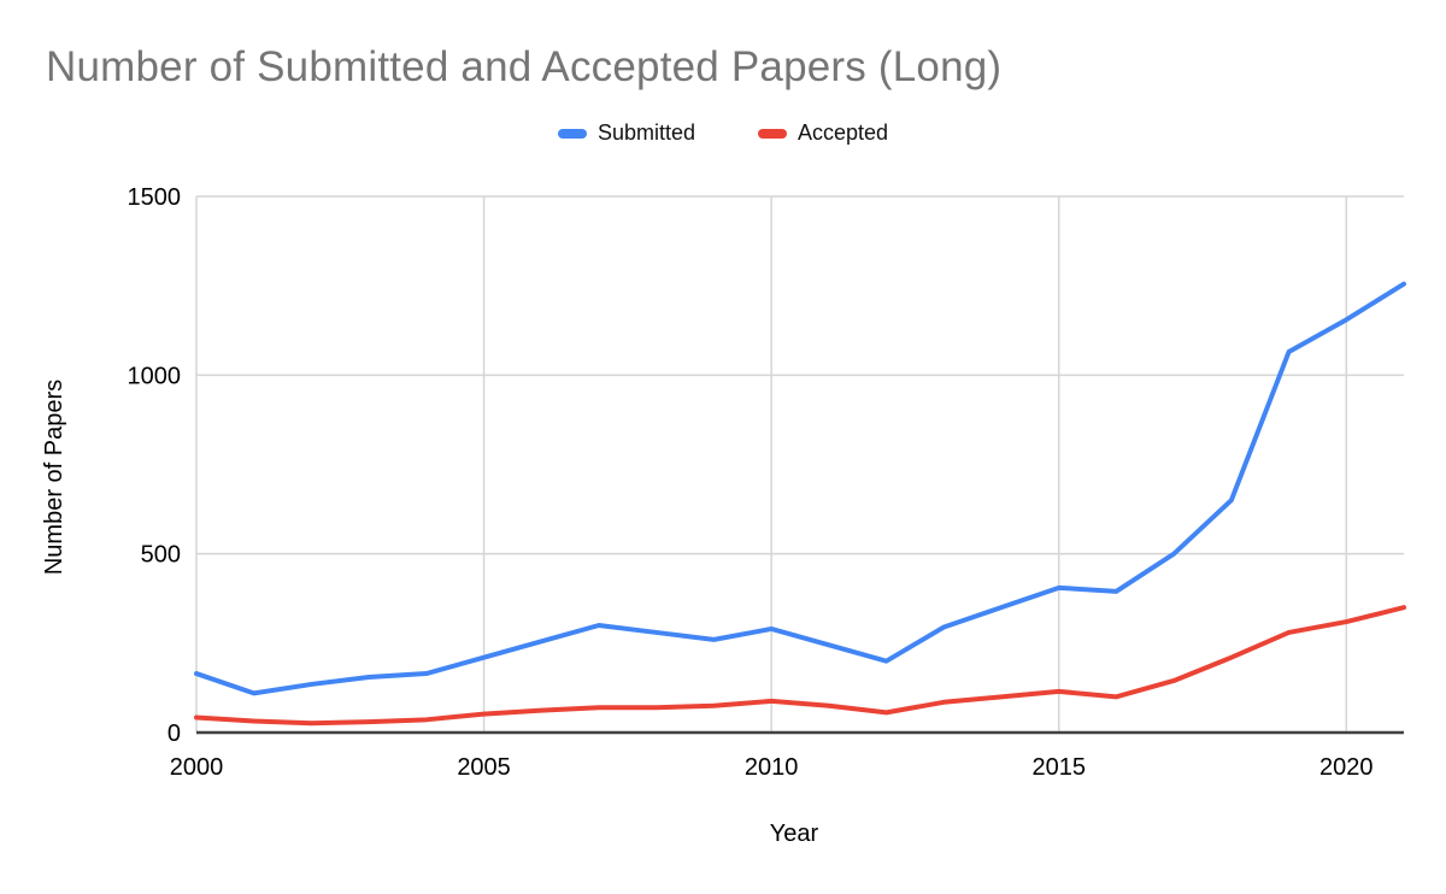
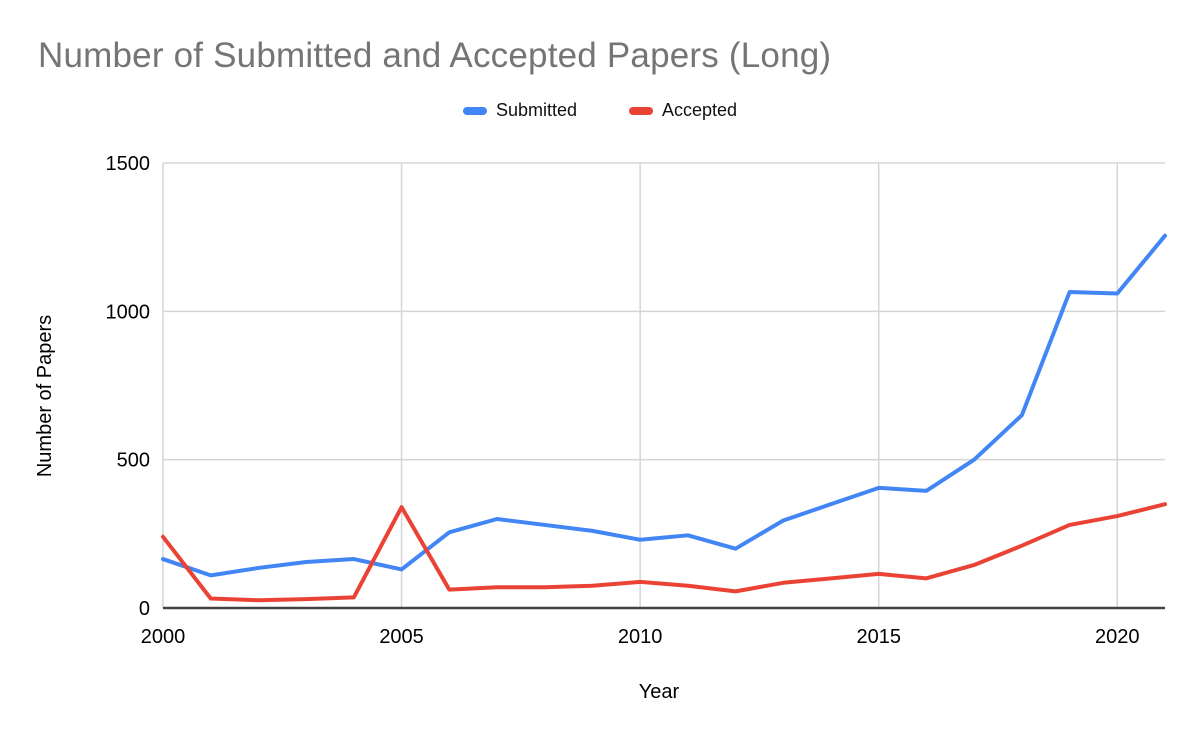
Accepted/2000: 40 -> 240
Submitted/2005: 210 -> 130
Accepted/2005: 50 -> 340
Submitted/2010: 290 -> 230
Submitted/2020: 1160 -> 1060
